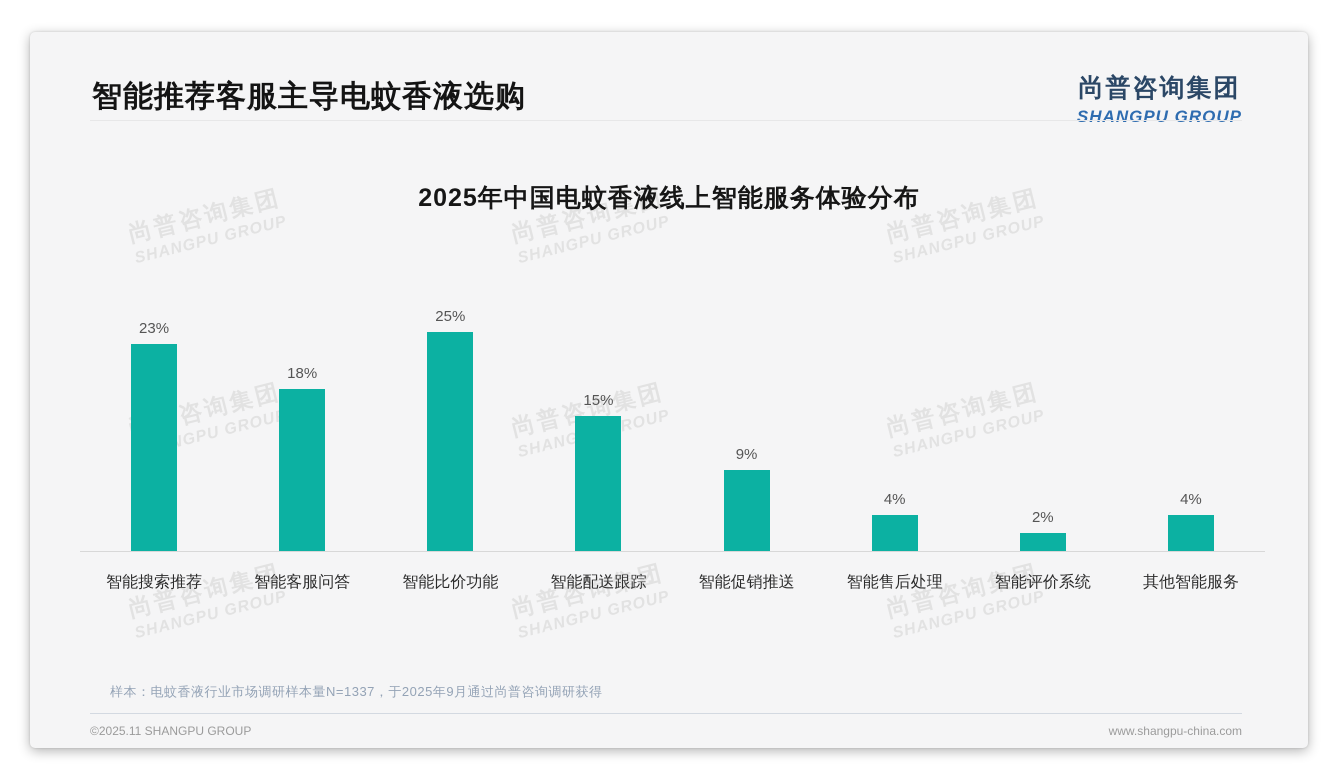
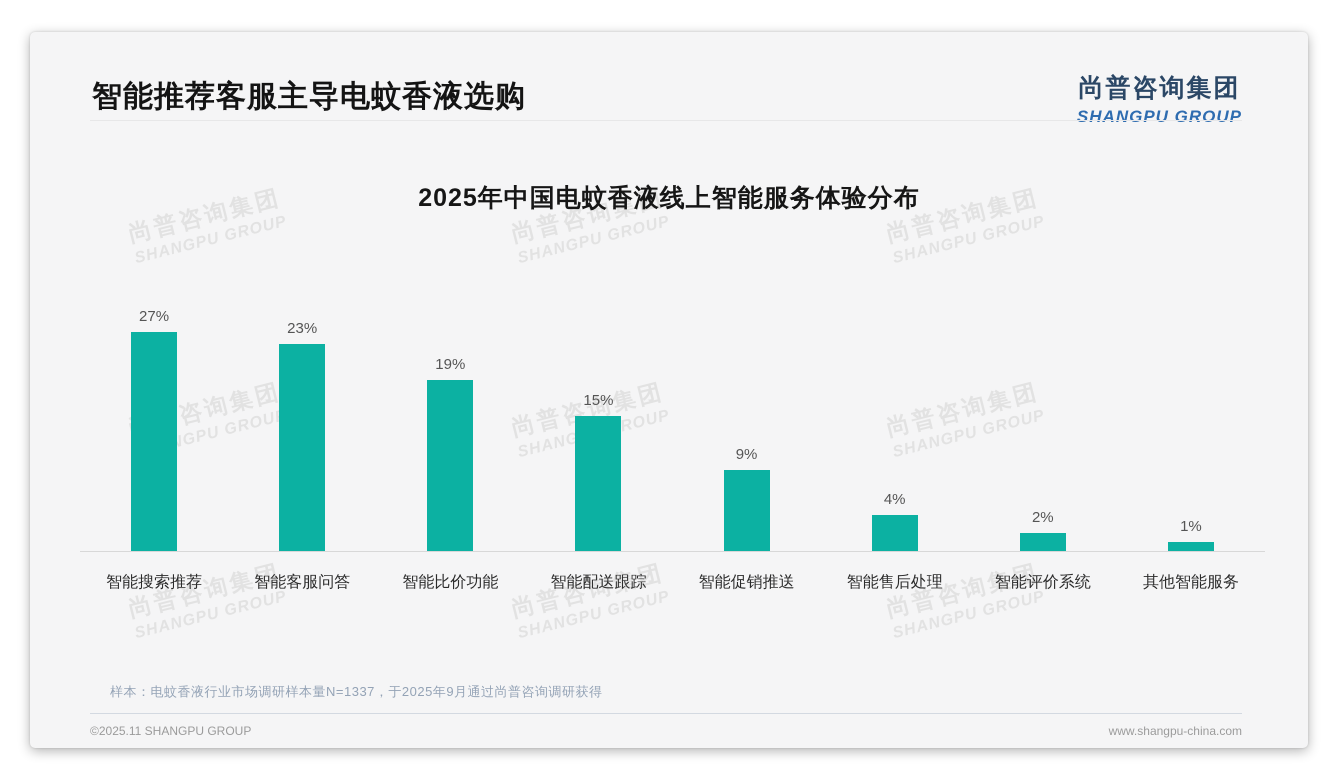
智能搜索推荐: 23% -> 27%
智能客服问答: 18% -> 23%
智能比价功能: 25% -> 19%
其他智能服务: 4% -> 1%
